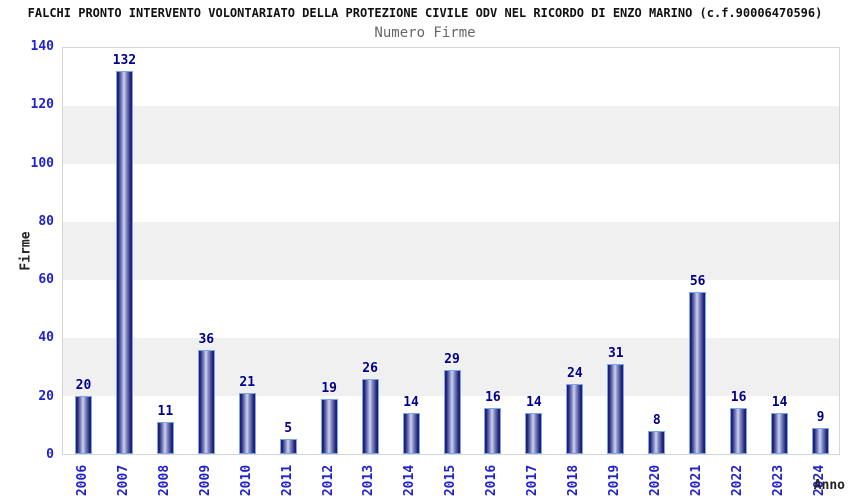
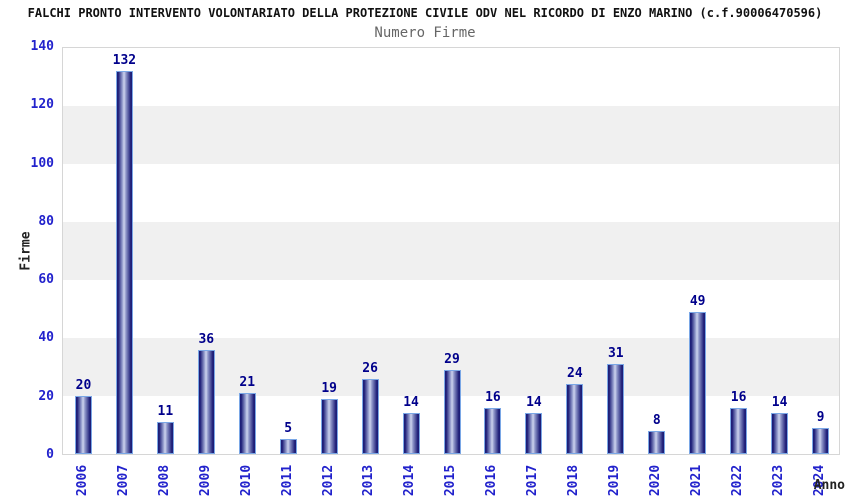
2021: 56 -> 49
